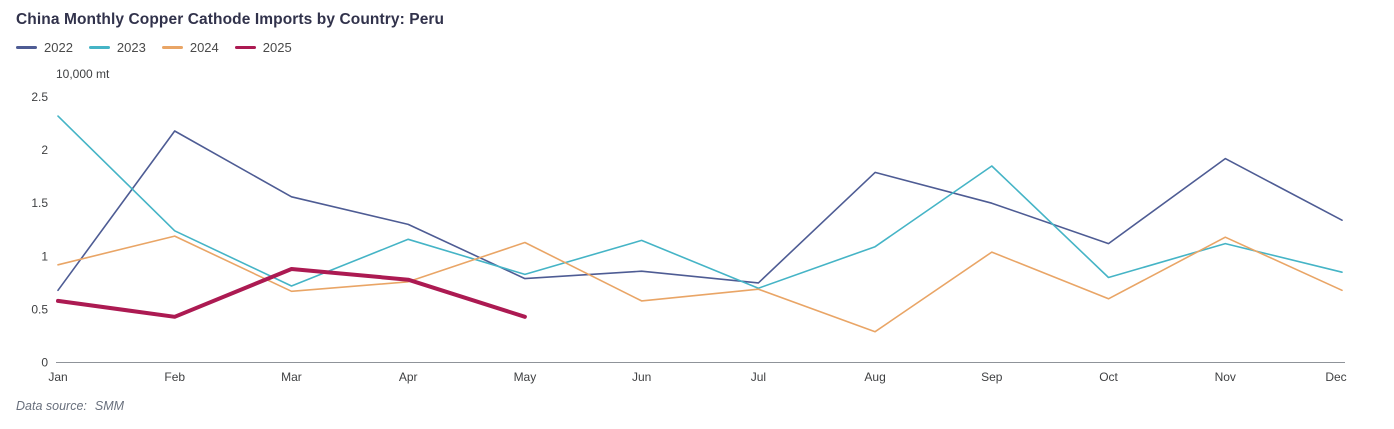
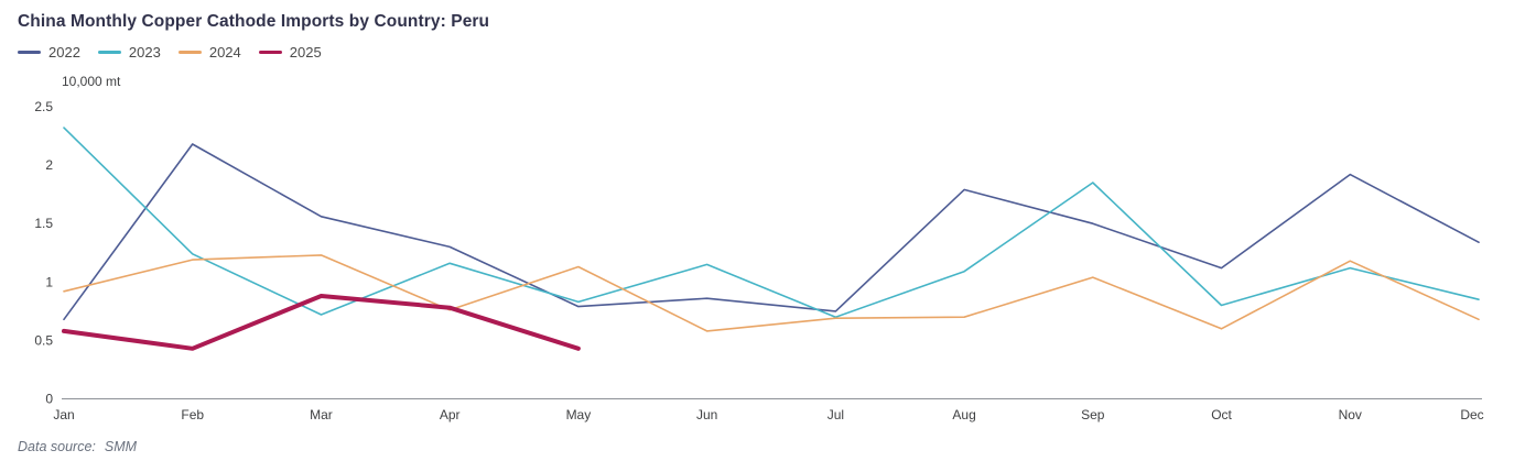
2024/Mar: 0.67 -> 1.23
2024/Aug: 0.29 -> 0.70
